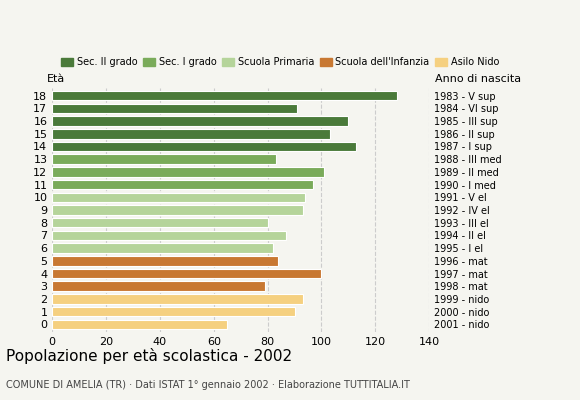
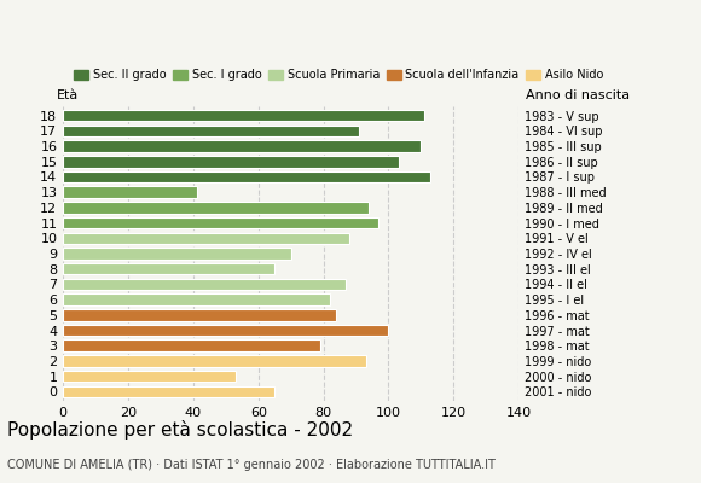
18: 128 -> 111
13: 83 -> 41
12: 101 -> 94
10: 94 -> 88
9: 93 -> 70
8: 80 -> 65
1: 90 -> 53
